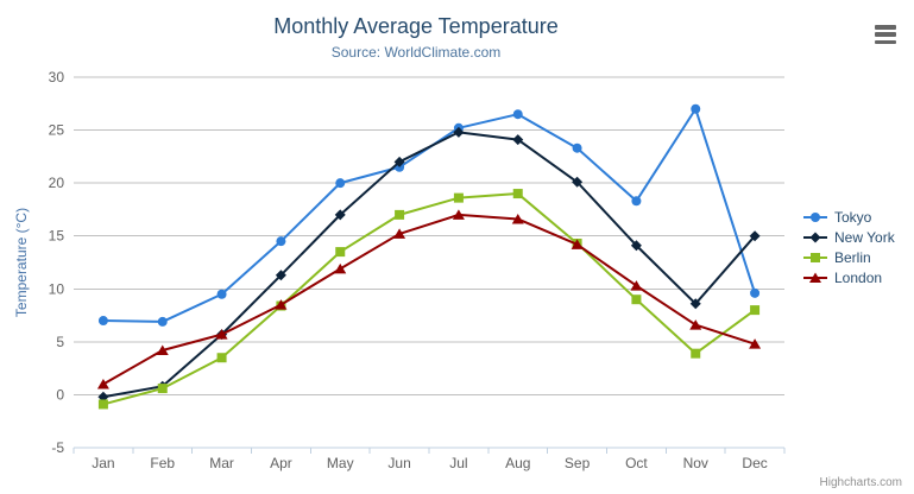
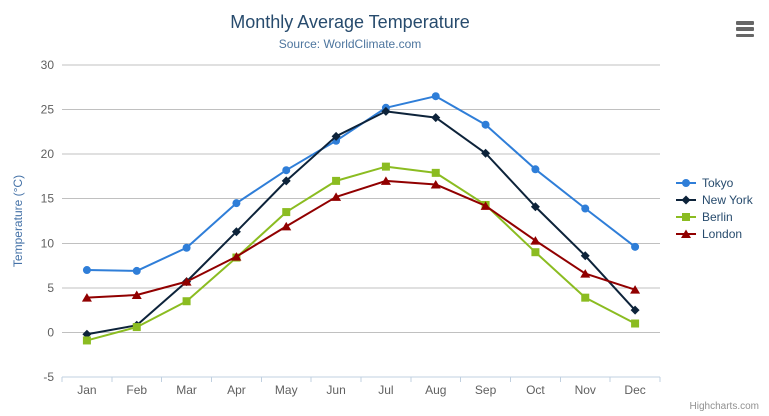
London/Jan: 1 -> 4
Tokyo/May: 20 -> 18
Berlin/Aug: 19 -> 18
Tokyo/Nov: 27 -> 14
New York/Dec: 15 -> 2
Berlin/Dec: 8 -> 1
